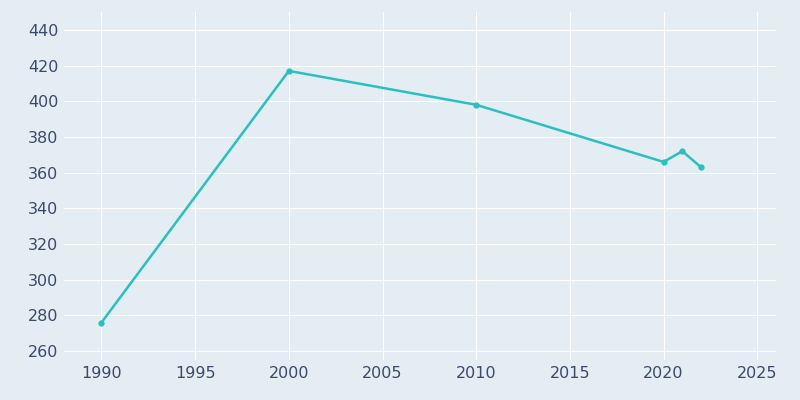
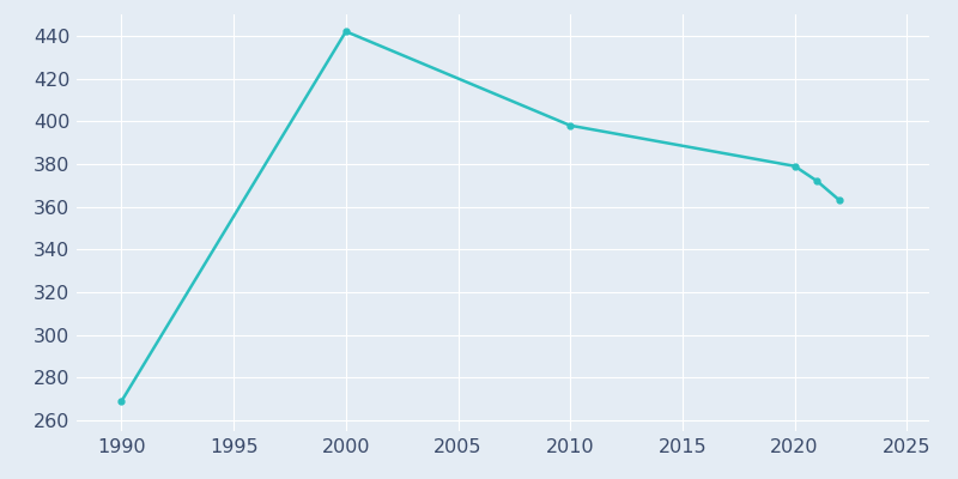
1990: 276 -> 269
2000: 417 -> 442
2020: 366 -> 379
